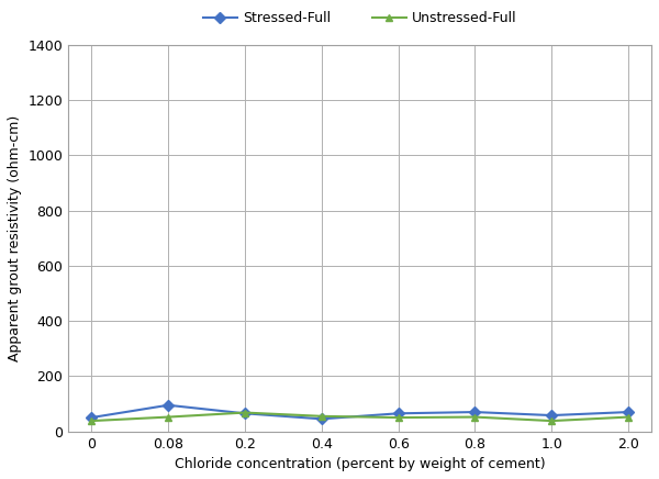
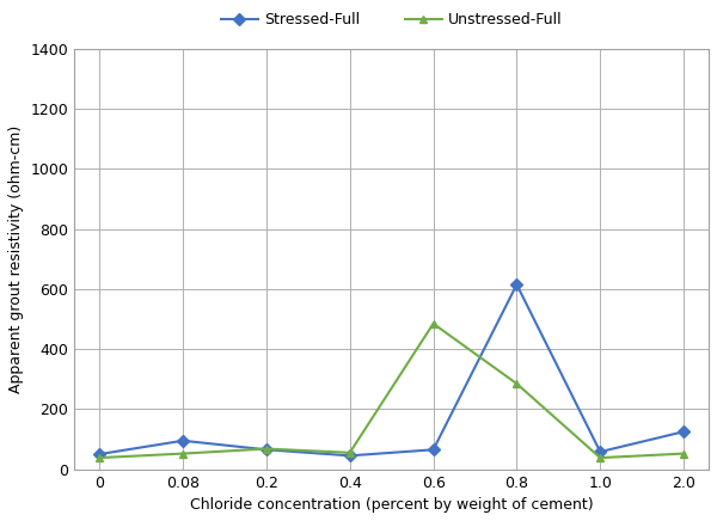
Unstressed-Full/0.6: 50 -> 485
Stressed-Full/0.8: 70 -> 615
Unstressed-Full/0.8: 52 -> 285
Stressed-Full/2.0: 70 -> 125
